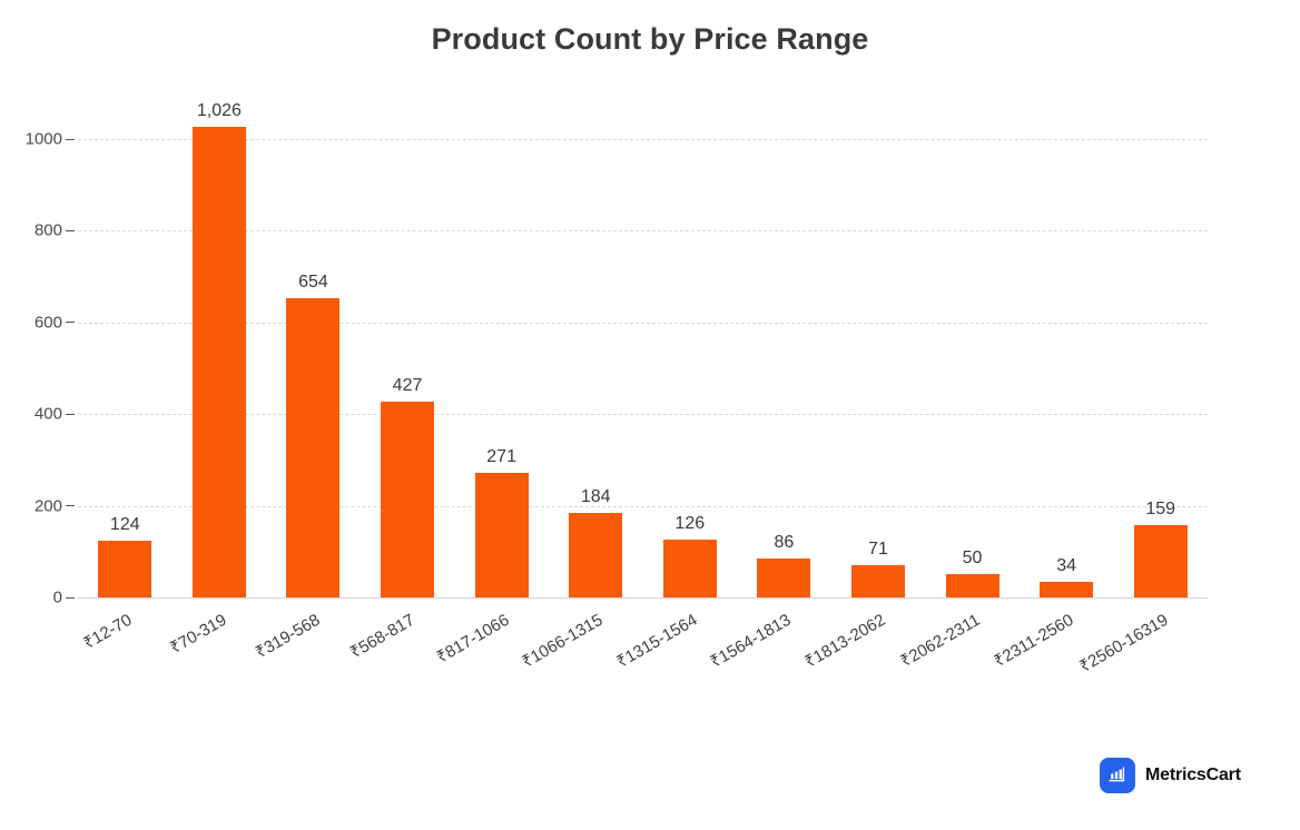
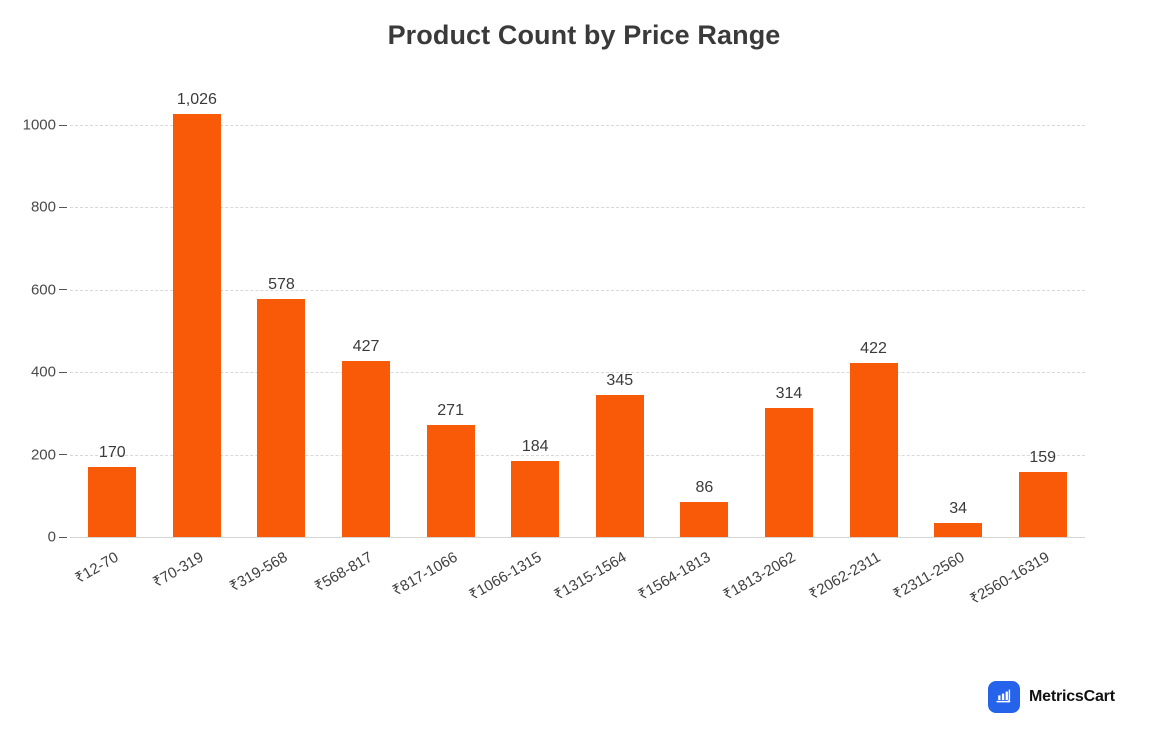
₹12-70: 124 -> 170
₹319-568: 654 -> 578
₹1315-1564: 126 -> 345
₹1813-2062: 71 -> 314
₹2062-2311: 50 -> 422
